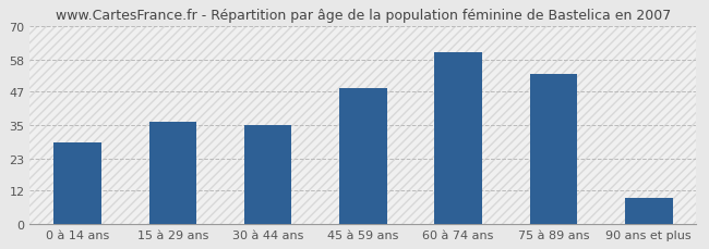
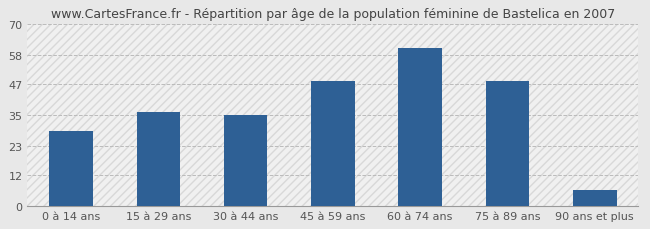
75 à 89 ans: 53 -> 48
90 ans et plus: 9 -> 6
